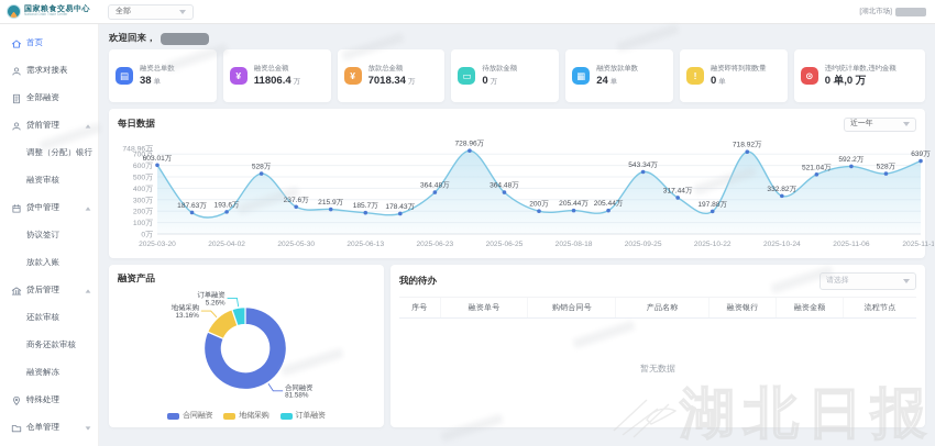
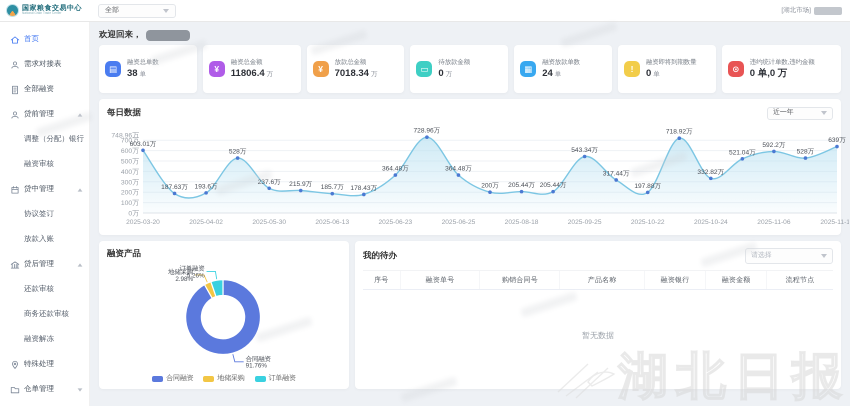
融资产品/合同融资: 81.58% -> 91.76%
融资产品/地储采购: 13.16% -> 2.98%
